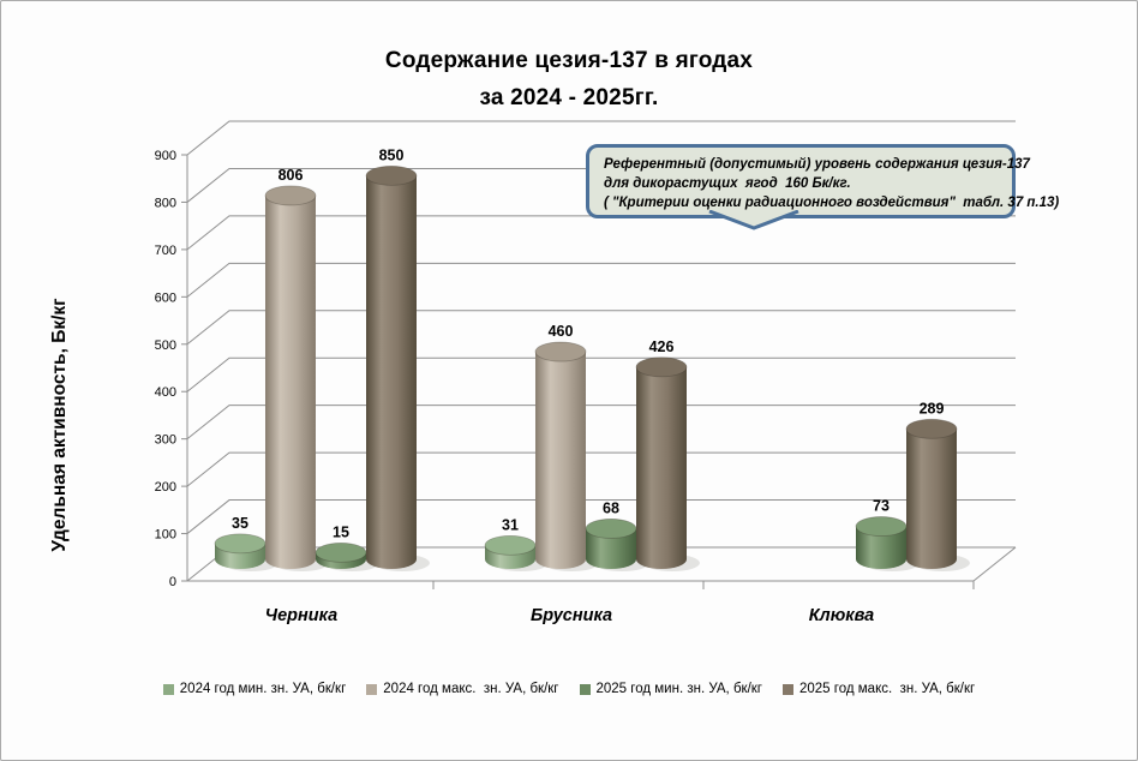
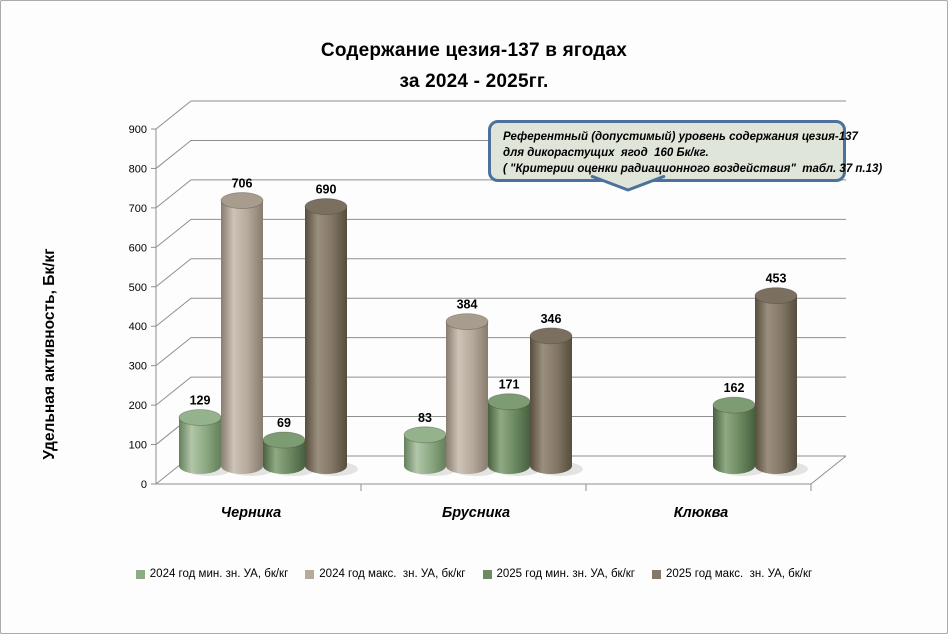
2024 год мин. зн. УА, бк/кг/Черника: 35 -> 129
2024 год макс. зн. УА, бк/кг/Черника: 806 -> 706
2025 год мин. зн. УА, бк/кг/Черника: 15 -> 69
2025 год макс. зн. УА, бк/кг/Черника: 850 -> 690
2024 год мин. зн. УА, бк/кг/Брусника: 31 -> 83
2024 год макс. зн. УА, бк/кг/Брусника: 460 -> 384
2025 год мин. зн. УА, бк/кг/Брусника: 68 -> 171
2025 год макс. зн. УА, бк/кг/Брусника: 426 -> 346
2025 год мин. зн. УА, бк/кг/Клюква: 73 -> 162
2025 год макс. зн. УА, бк/кг/Клюква: 289 -> 453
